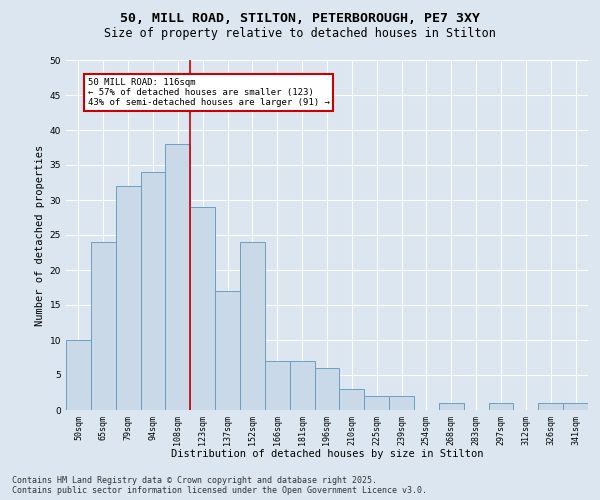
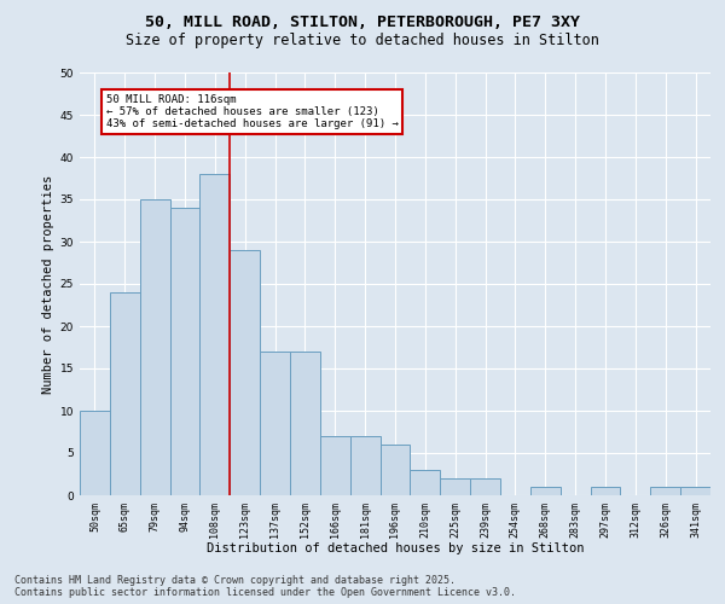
79sqm: 32 -> 35
152sqm: 24 -> 17
